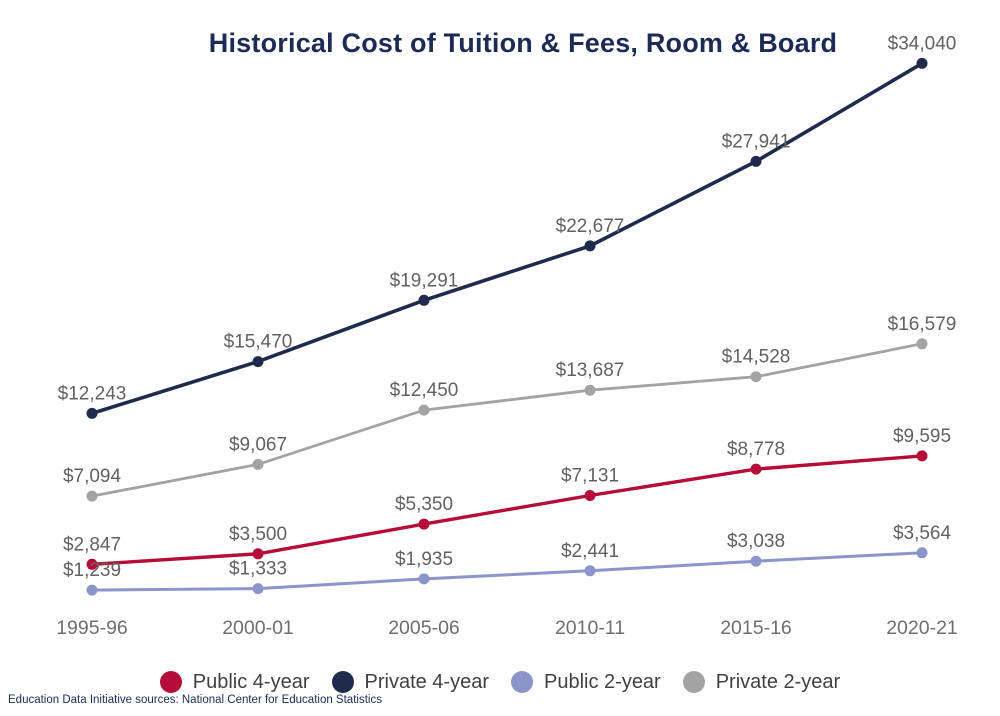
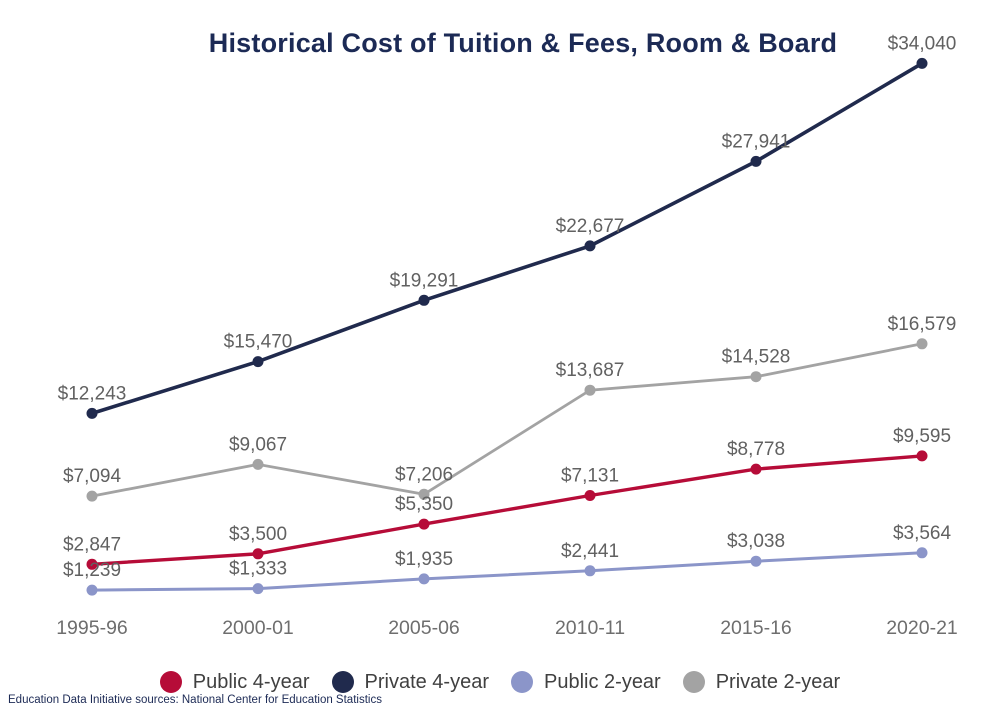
Private 2-year/2005-06: $12,450 -> $7,206
